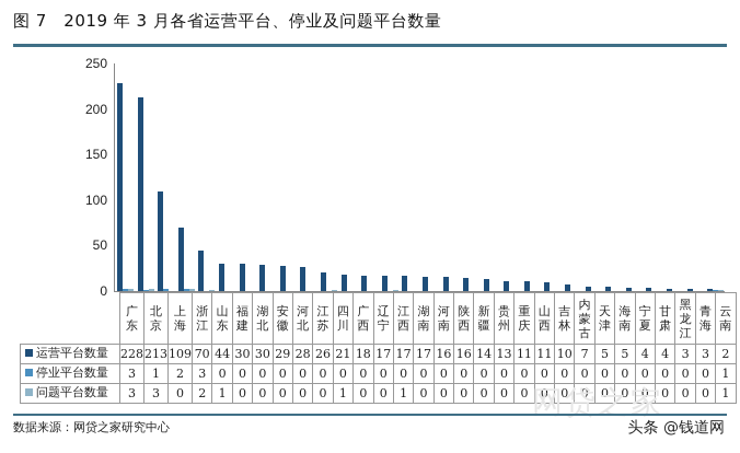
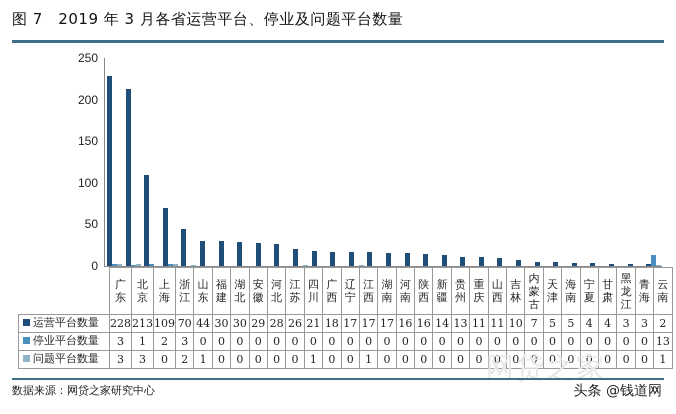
停业平台数量/云南: 1 -> 13
